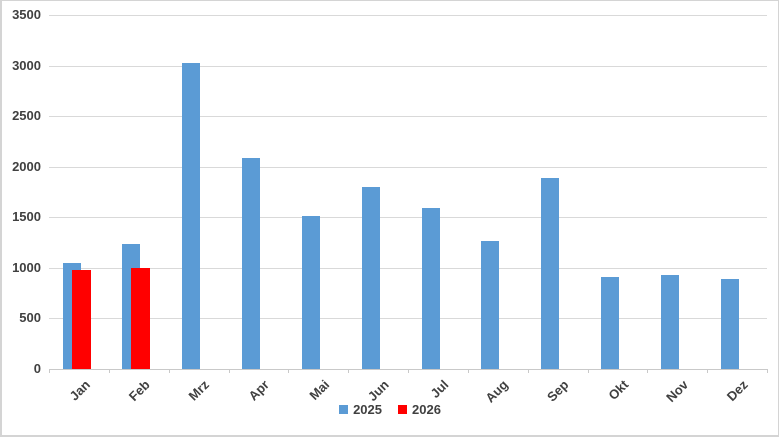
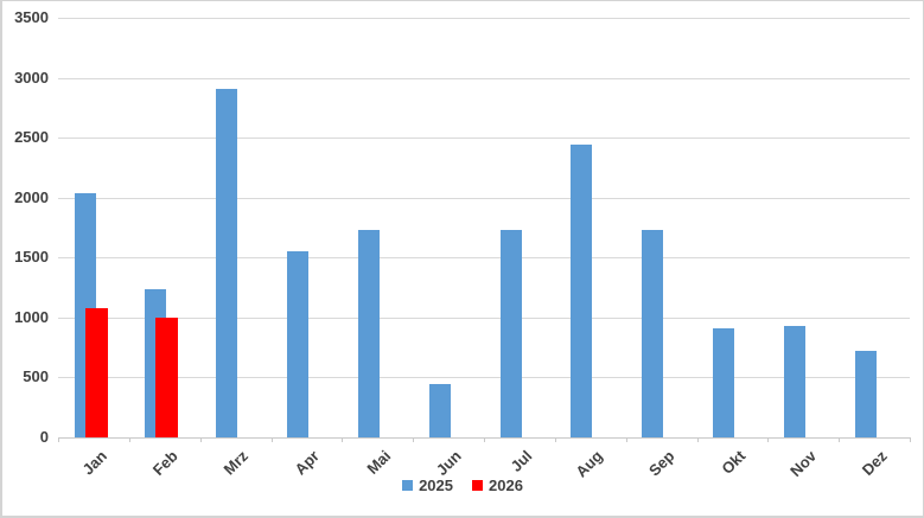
2025/Jan: 1050 -> 2040
2026/Jan: 980 -> 1080
2025/Mrz: 3030 -> 2910
2025/Apr: 2090 -> 1550
2025/Mai: 1510 -> 1730
2025/Jun: 1800 -> 440
2025/Jul: 1590 -> 1730
2025/Aug: 1270 -> 2440
2025/Sep: 1890 -> 1730
2025/Dez: 890 -> 720
